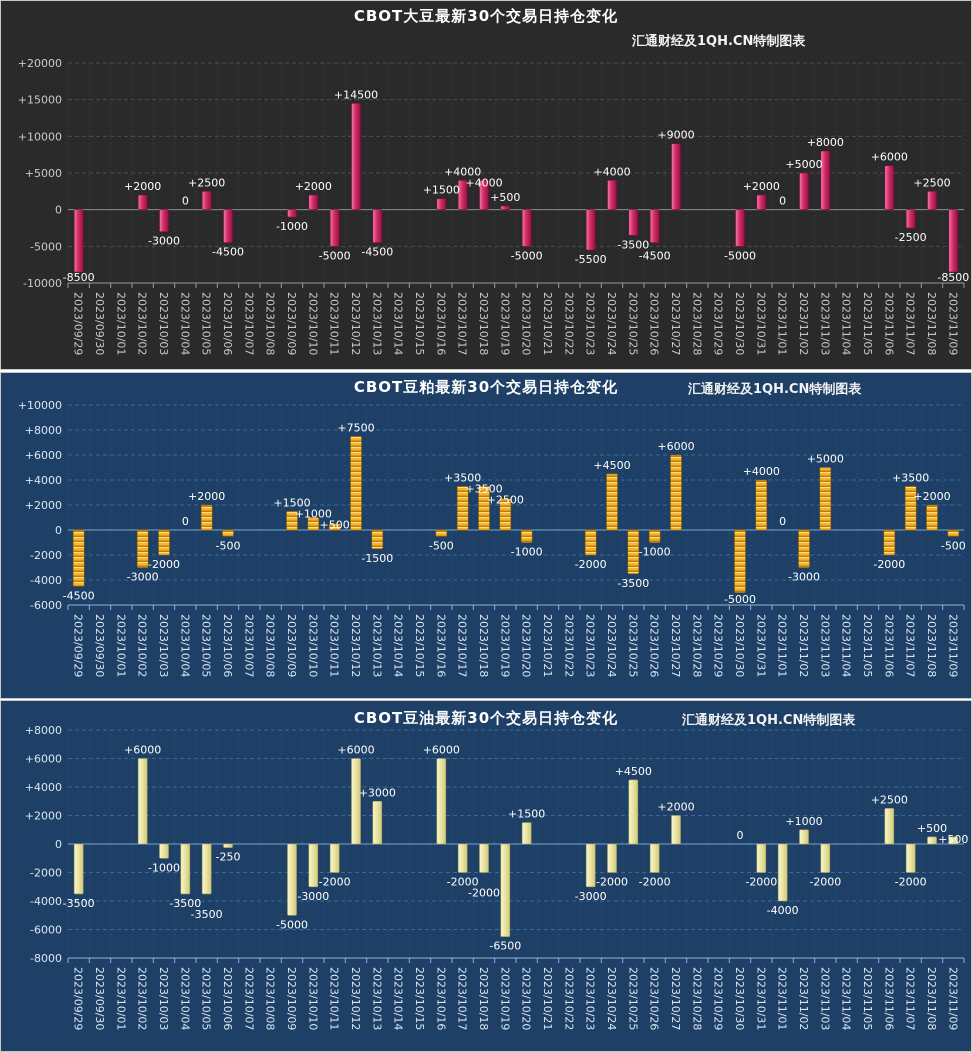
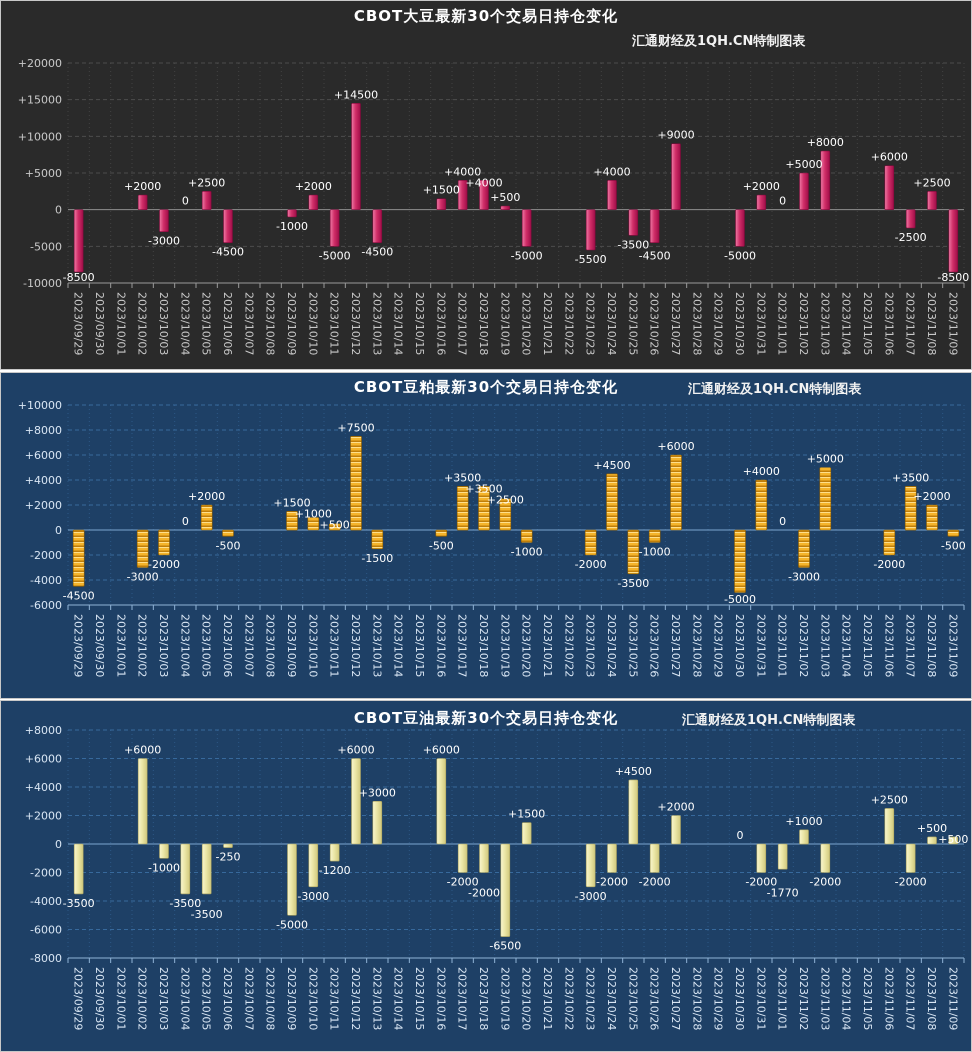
CBOT豆油最新30个交易日持仓变化/2023/10/11: -2000 -> -1200
CBOT豆油最新30个交易日持仓变化/2023/11/01: -4000 -> -1770
